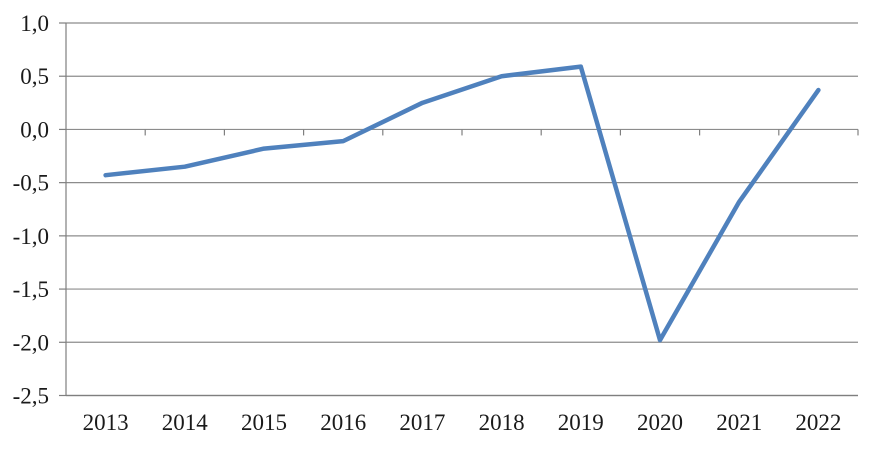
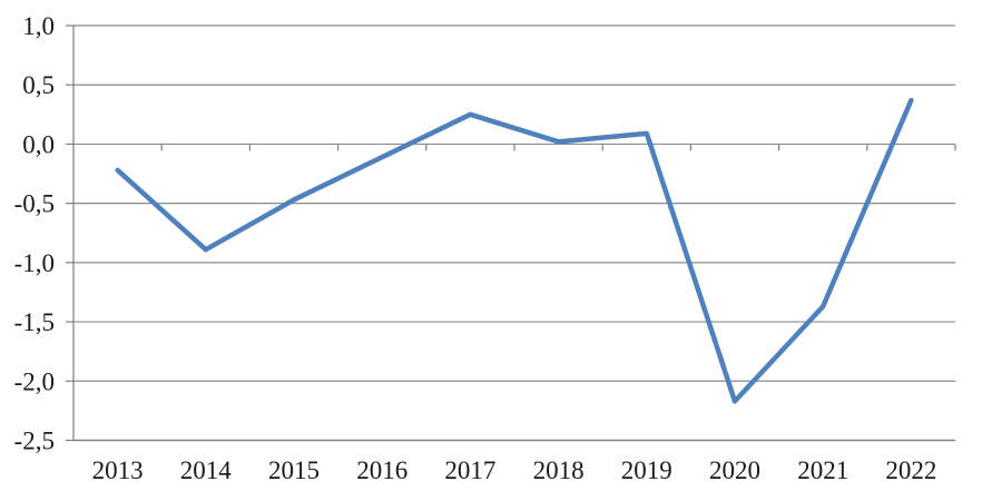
2013: -0,43 -> -0,22
2014: -0,35 -> -0,89
2015: -0,18 -> -0,47
2018: 0,50 -> 0,02
2019: 0,59 -> 0,09
2020: -1,98 -> -2,17
2021: -0,68 -> -1,37
